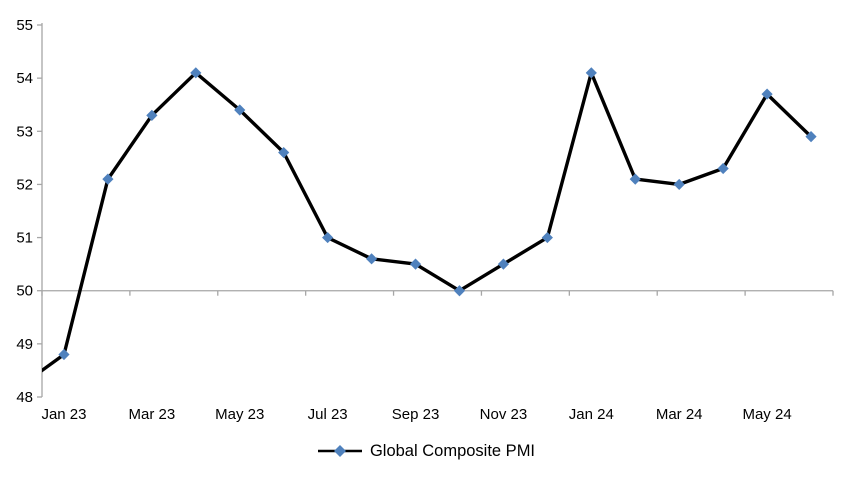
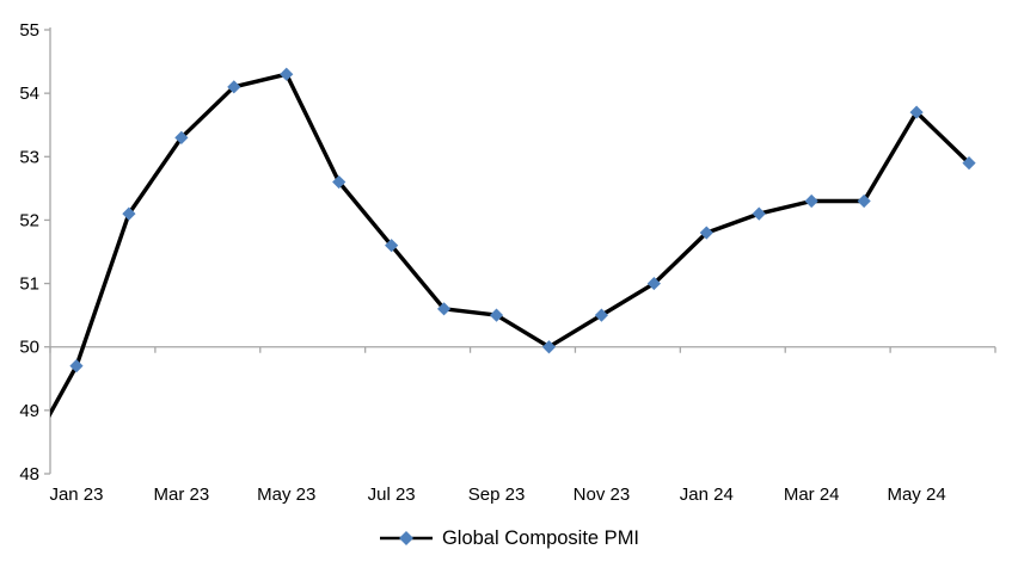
Jan 23: 48.8 -> 49.7
May 23: 53.4 -> 54.3
Jul 23: 51.0 -> 51.6
Jan 24: 54.1 -> 51.8
Mar 24: 52.0 -> 52.3
